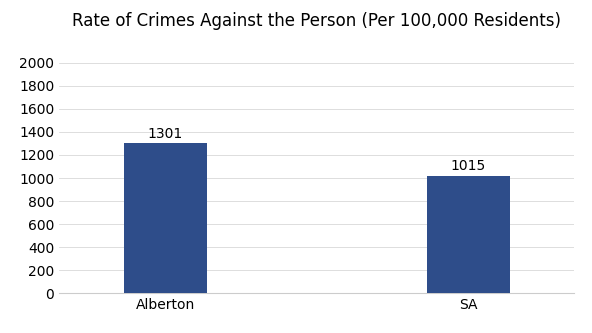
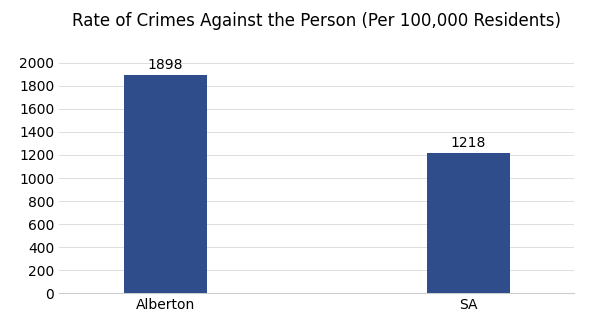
Alberton: 1301 -> 1898
SA: 1015 -> 1218
